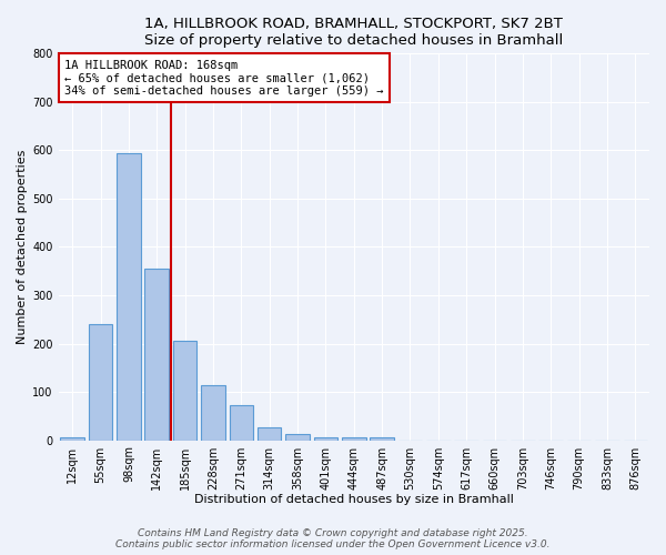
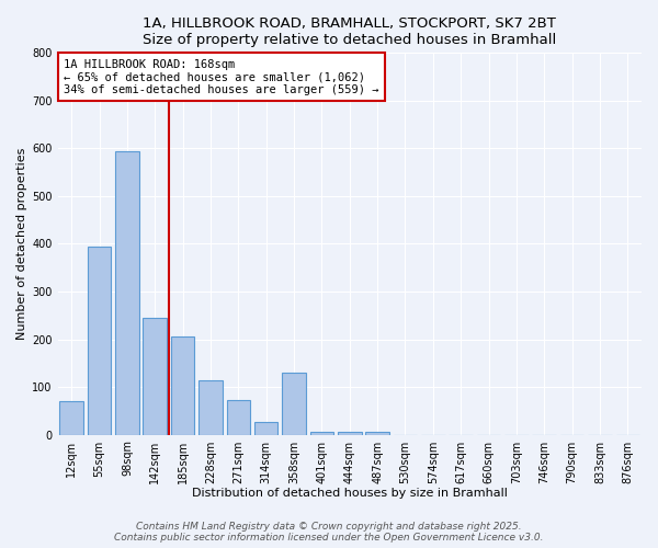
12sqm: 7 -> 70
55sqm: 240 -> 395
142sqm: 355 -> 245
358sqm: 12 -> 130
